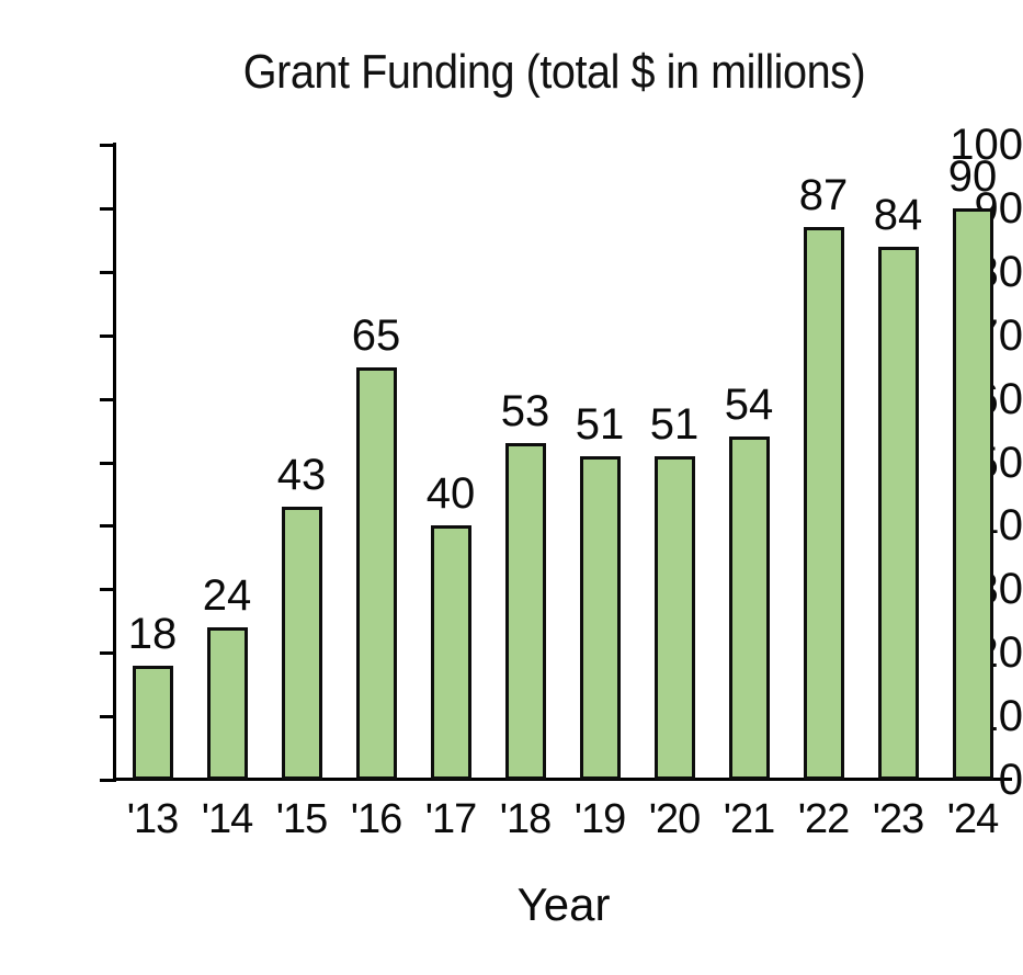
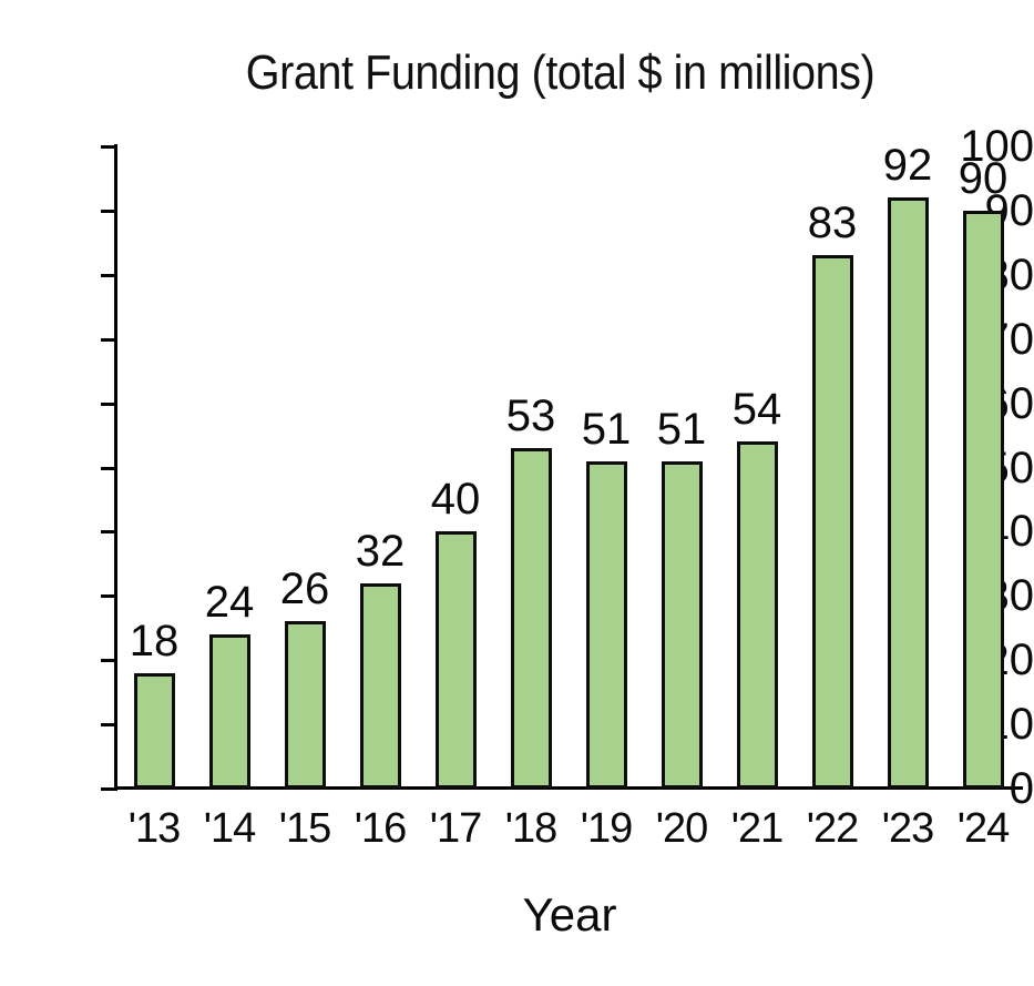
'15: 43 -> 26
'16: 65 -> 32
'22: 87 -> 83
'23: 84 -> 92
